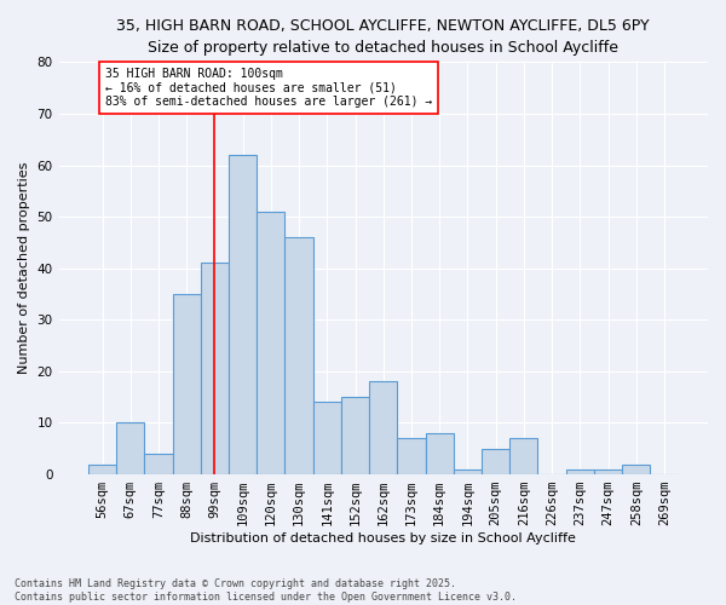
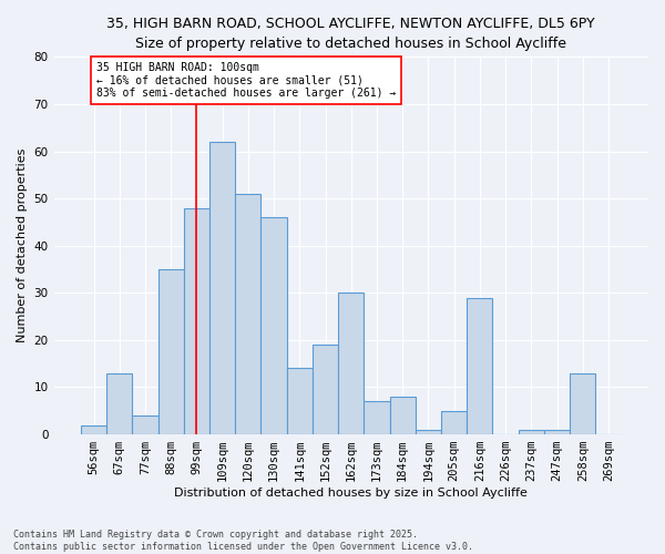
67sqm: 10 -> 13
99sqm: 41 -> 48
152sqm: 15 -> 19
162sqm: 18 -> 30
216sqm: 7 -> 29
258sqm: 2 -> 13
